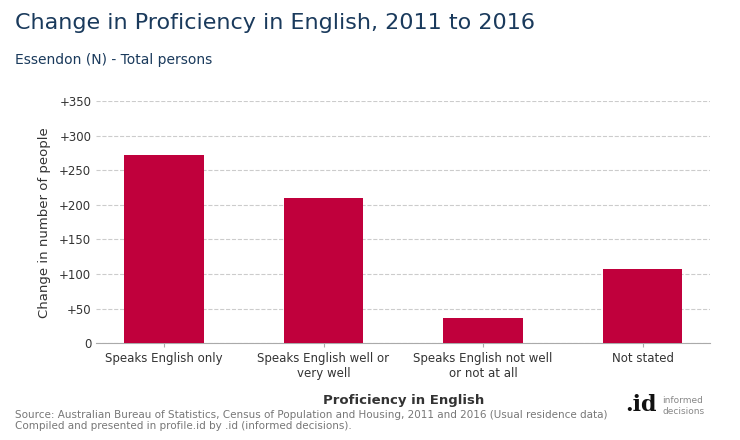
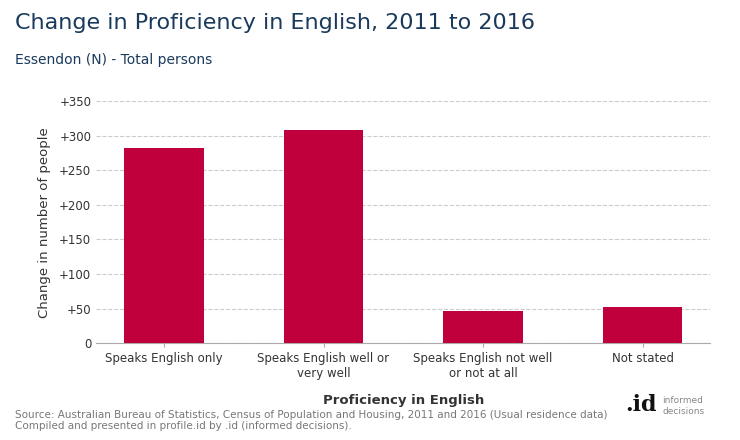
Speaks English only: 272 -> 283
Speaks English well or very well: 210 -> 308
Speaks English not well or not at all: 36 -> 47
Not stated: 108 -> 52
